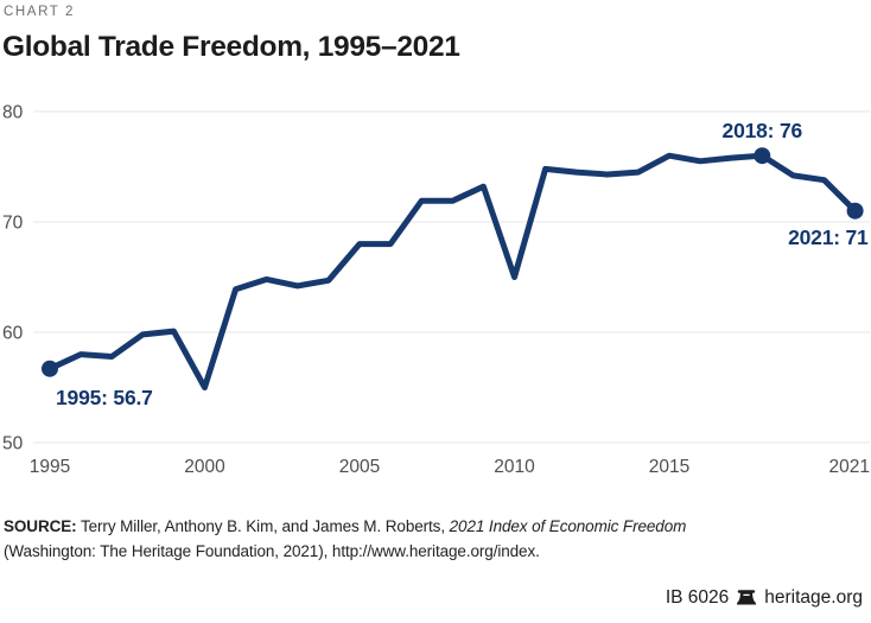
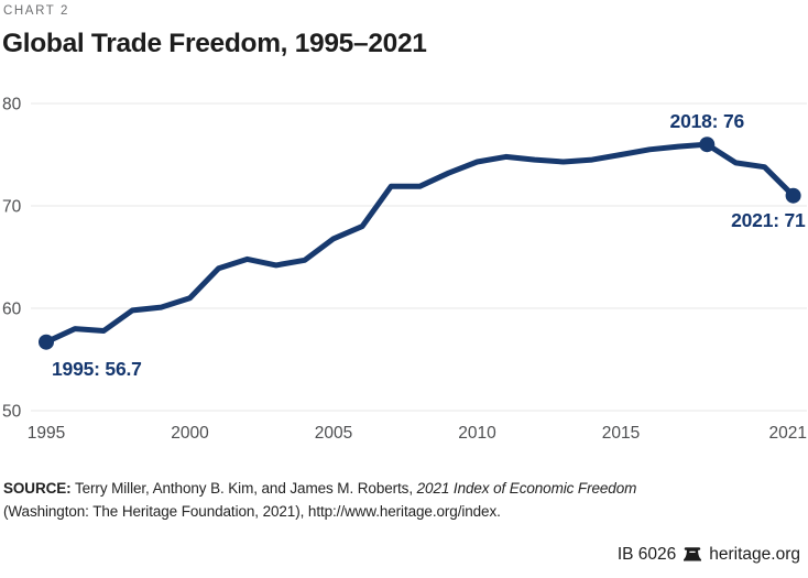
2000: 55 -> 61
2005: 68 -> 67
2010: 65 -> 74
2015: 76 -> 75
